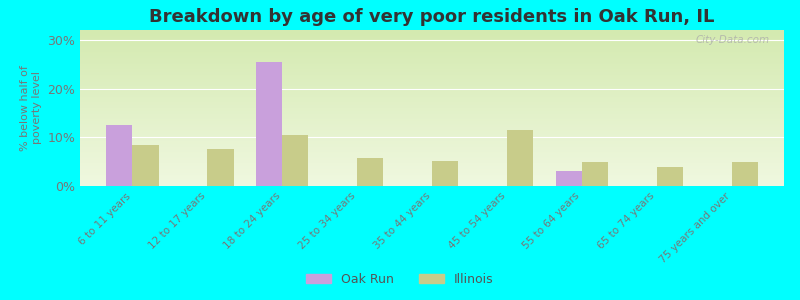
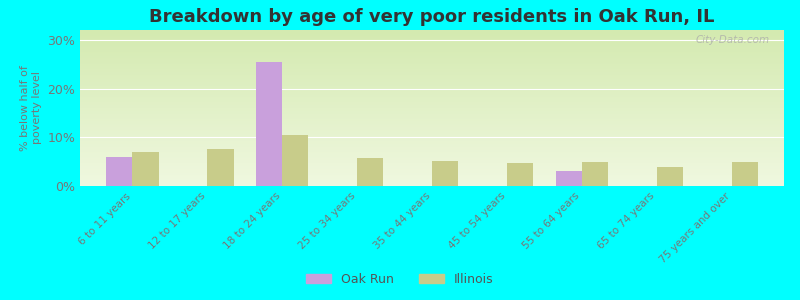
Oak Run/6 to 11 years: 12.5% -> 6.0%
Illinois/6 to 11 years: 8.5% -> 7.0%
Illinois/45 to 54 years: 11.5% -> 4.8%
